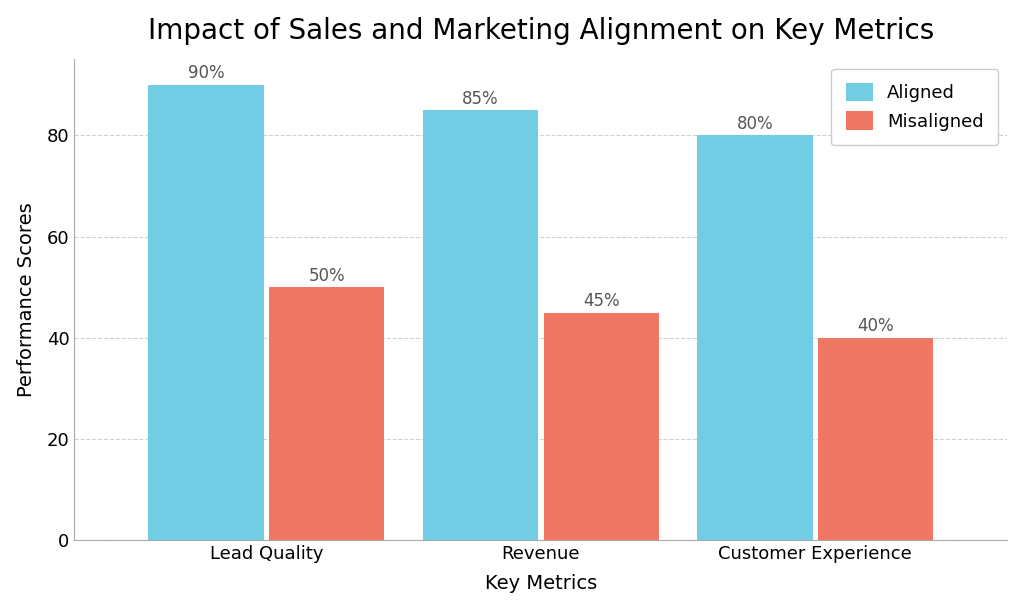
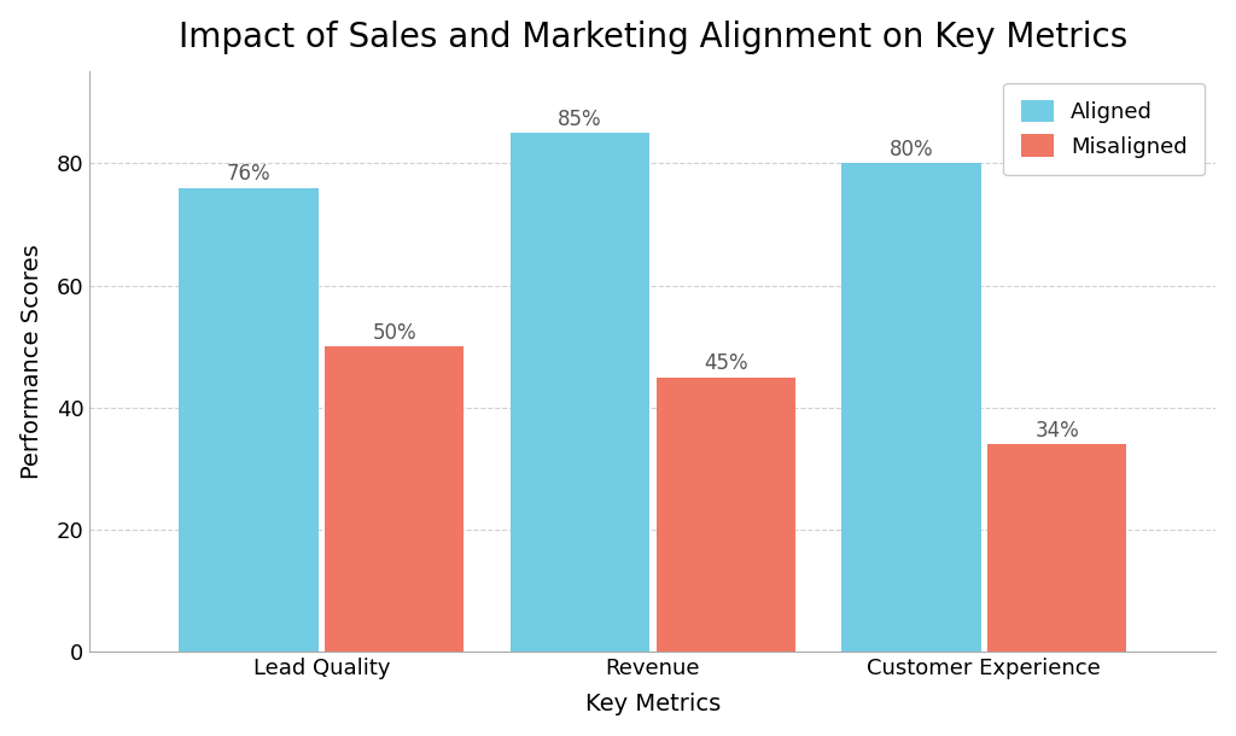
Aligned/Lead Quality: 90% -> 76%
Misaligned/Customer Experience: 40% -> 34%
